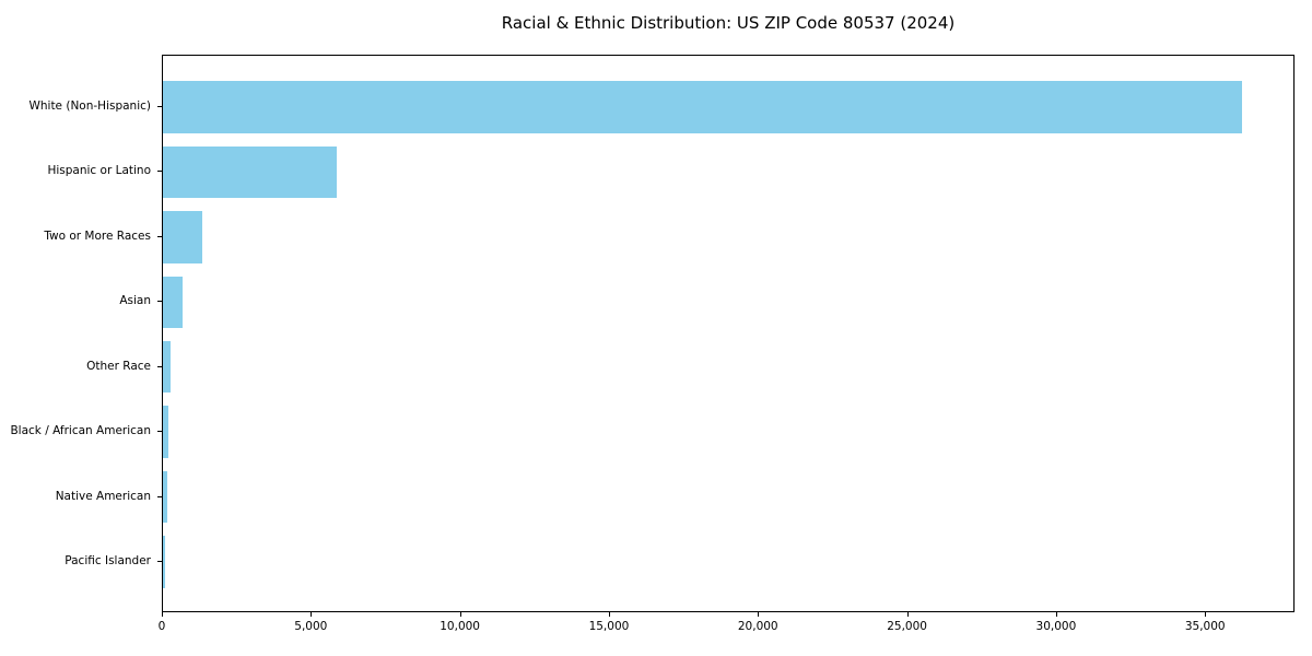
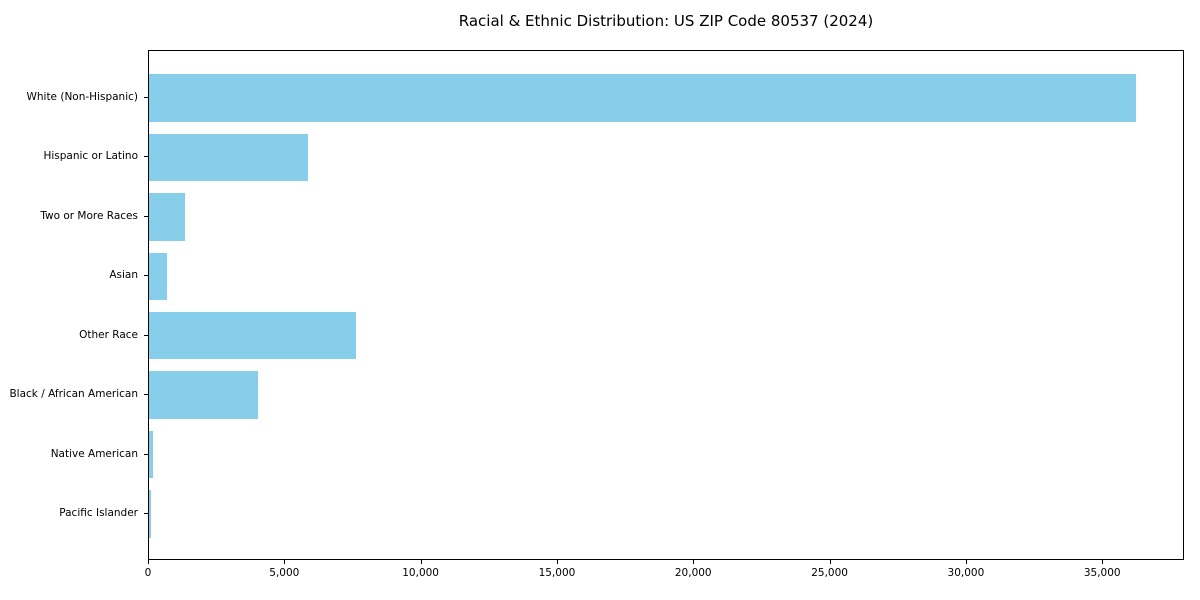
Other Race: 300 -> 7600
Black / African American: 200 -> 4000
